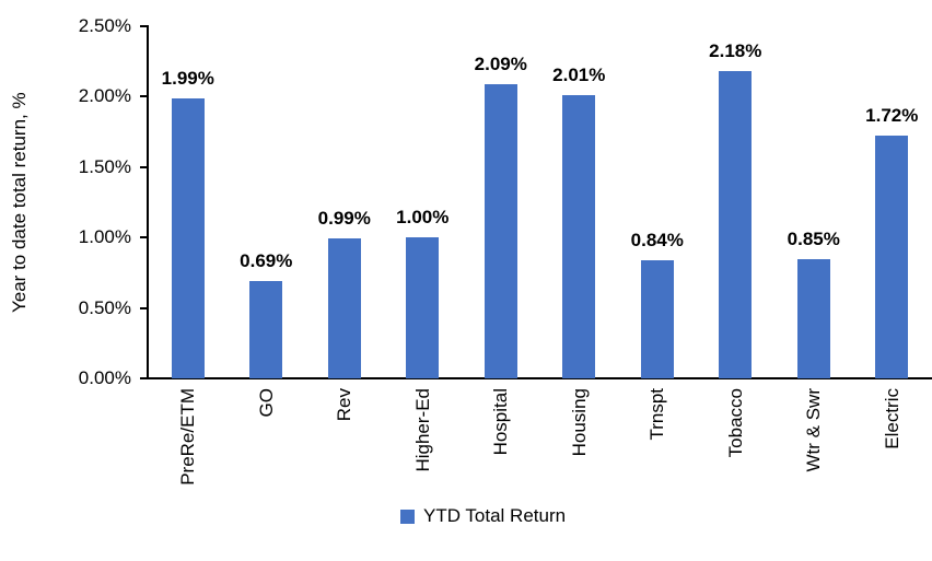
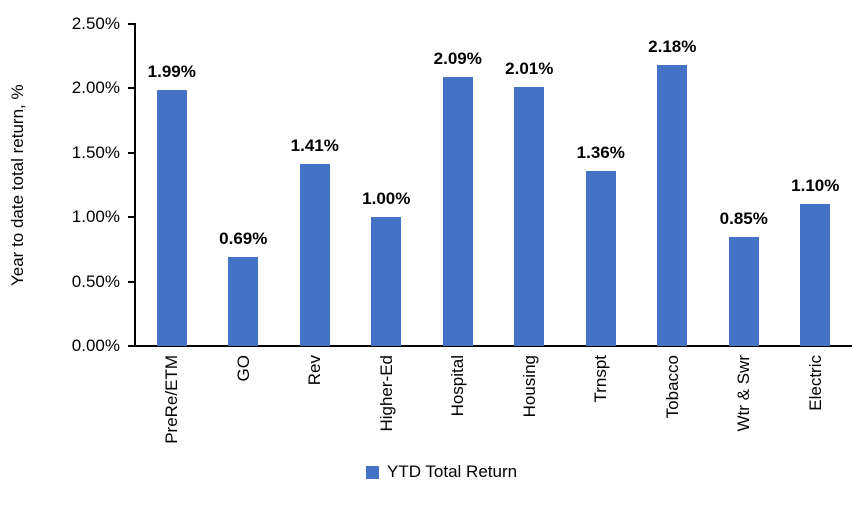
Rev: 0.99% -> 1.41%
Trnspt: 0.84% -> 1.36%
Electric: 1.72% -> 1.10%
